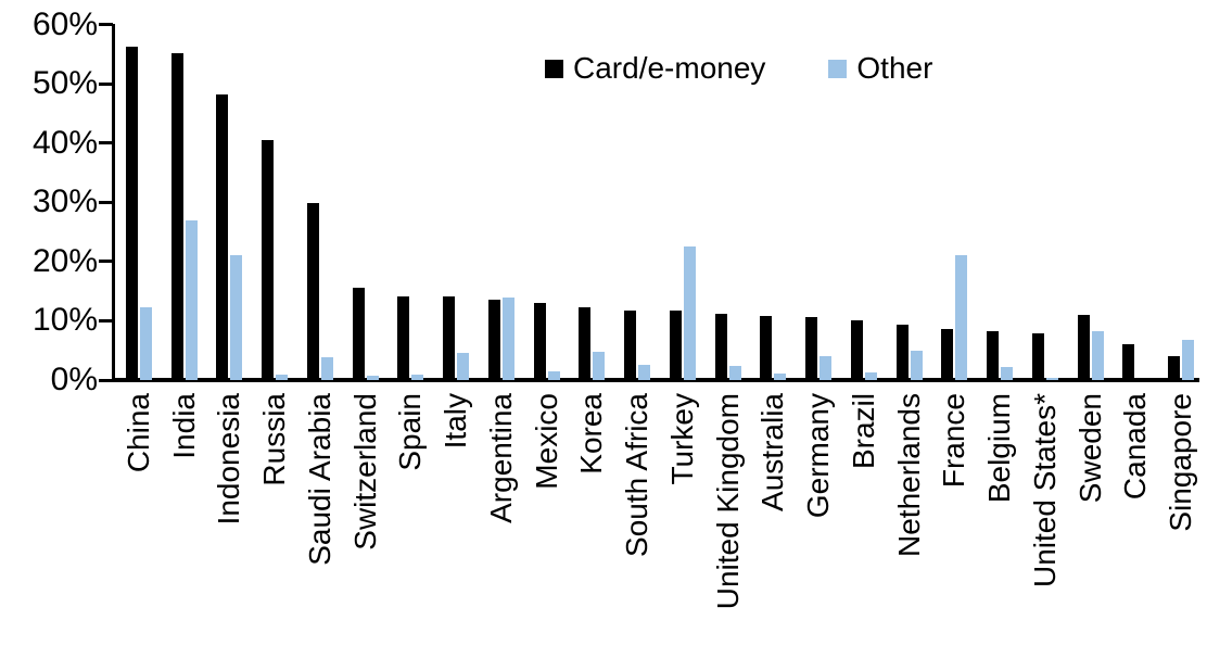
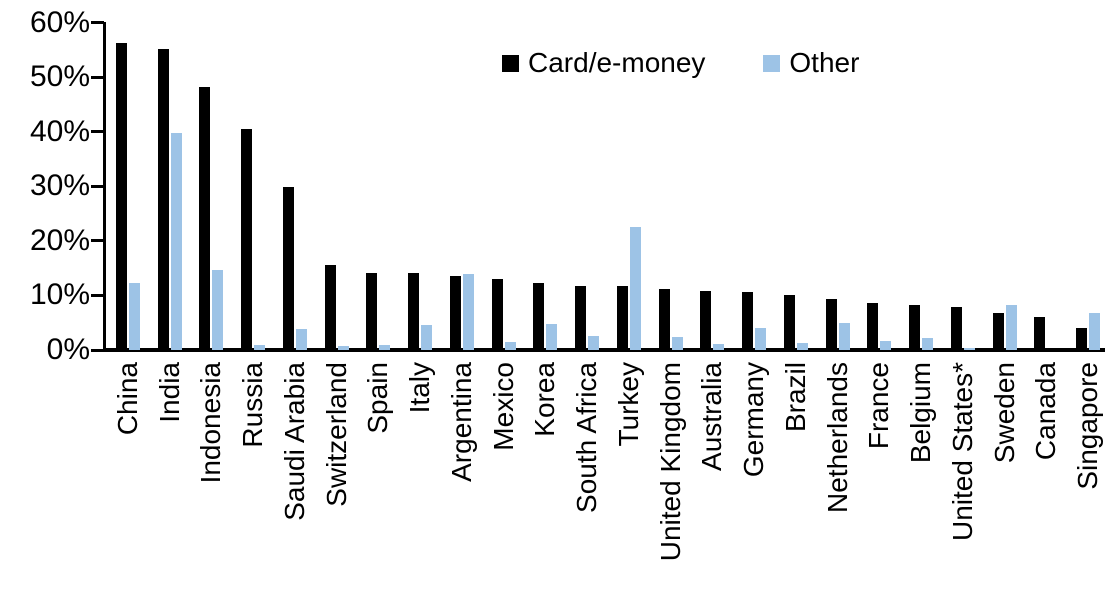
Other/India: 27% -> 40%
Other/Indonesia: 21% -> 15%
Other/France: 21% -> 2%
Card/e-money/Sweden: 11% -> 7%
